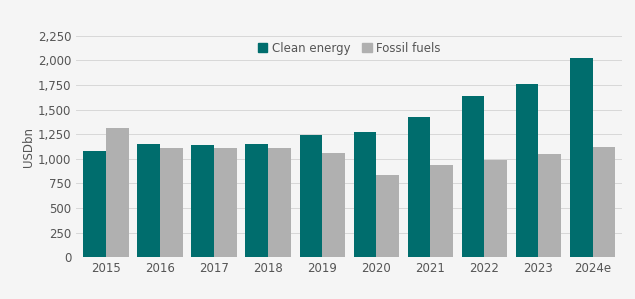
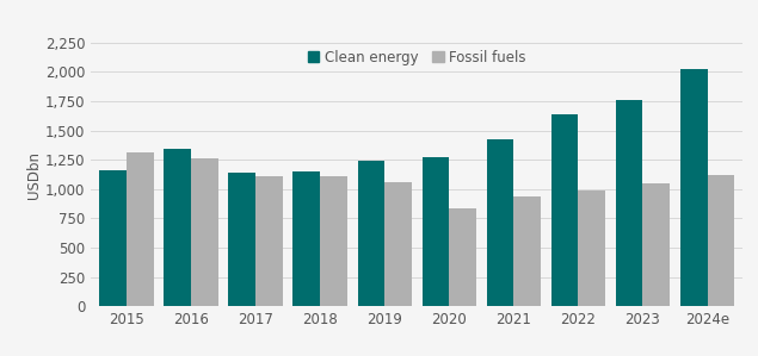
Clean energy/2015: 1,080 -> 1,160
Clean energy/2016: 1,150 -> 1,340
Fossil fuels/2016: 1,110 -> 1,260
